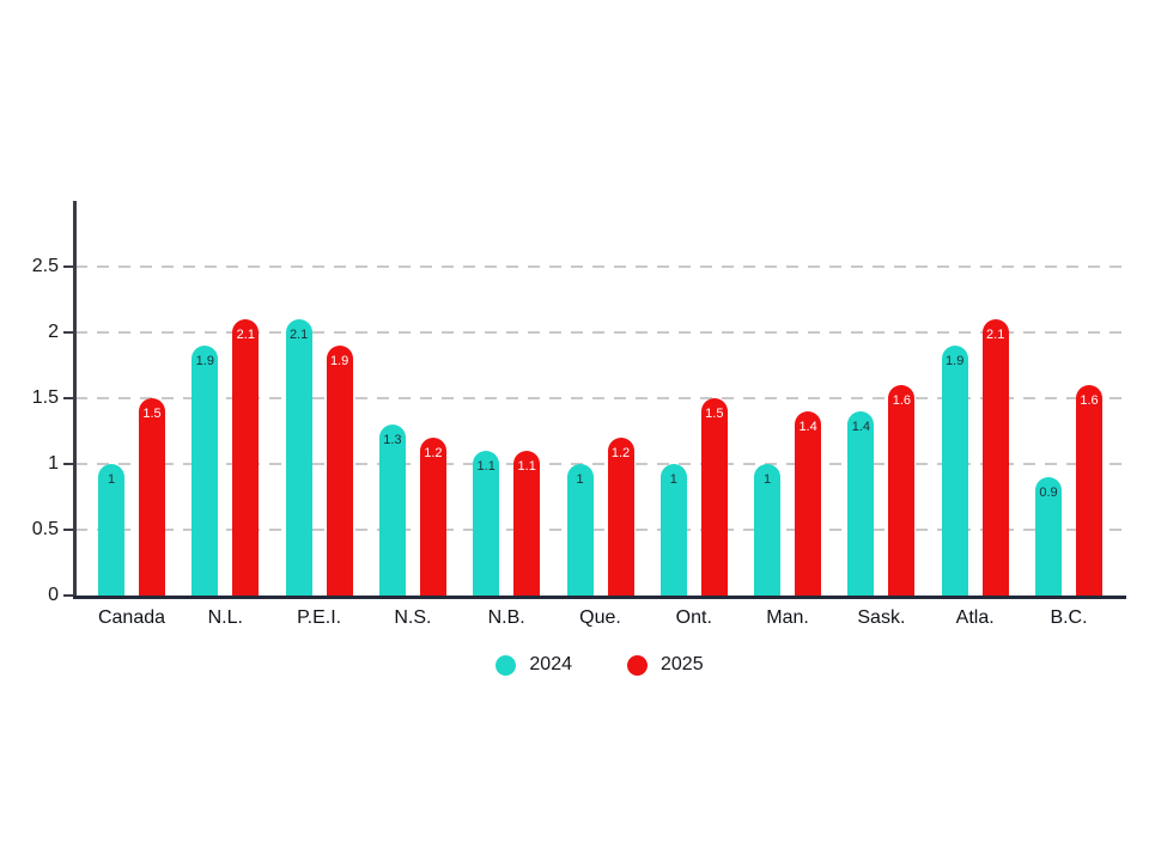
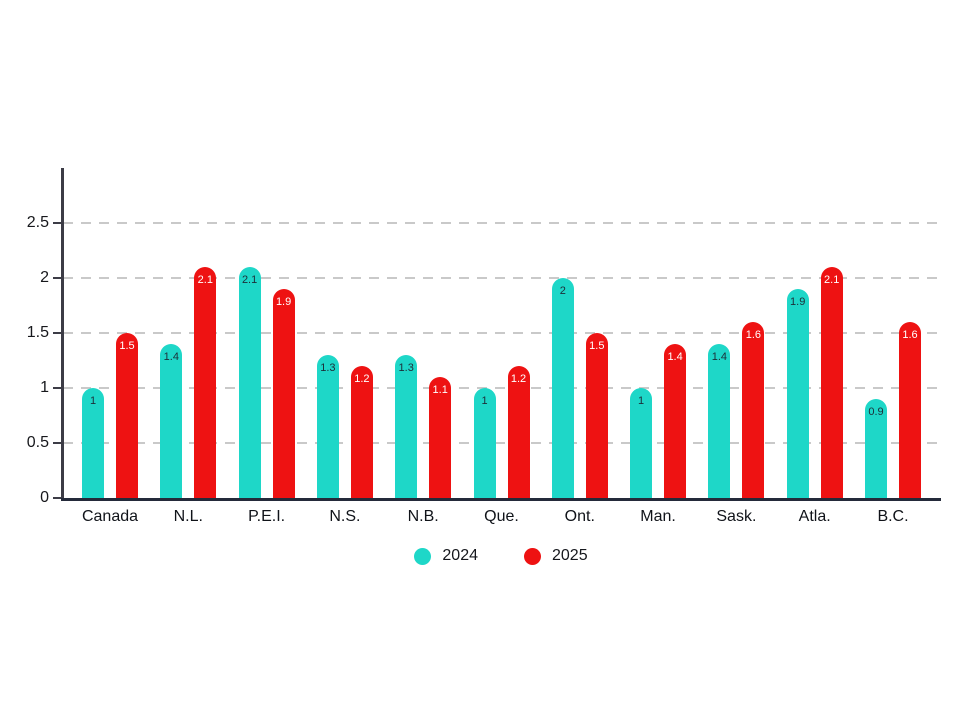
2024/N.L.: 1.9 -> 1.4
2024/N.B.: 1.1 -> 1.3
2024/Ont.: 1 -> 2
